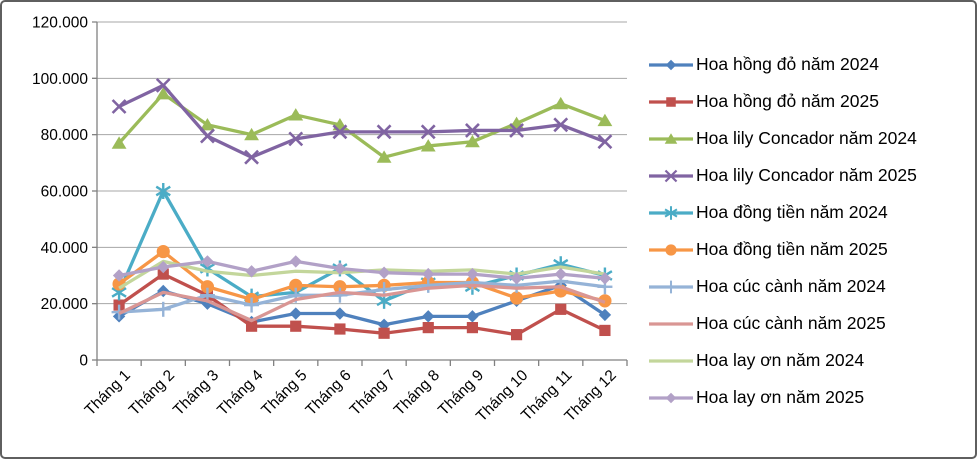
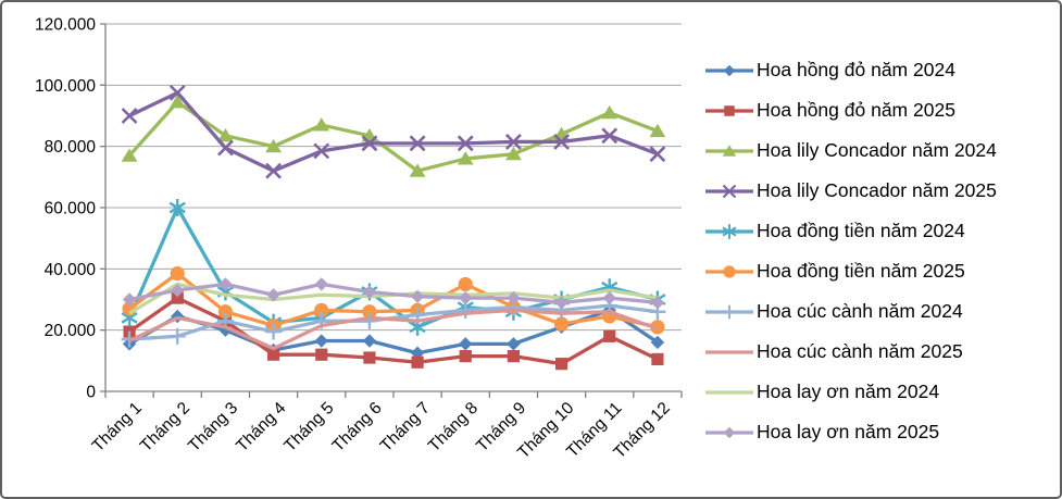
Hoa đồng tiền năm 2025/Tháng 8: 28000 -> 35000
